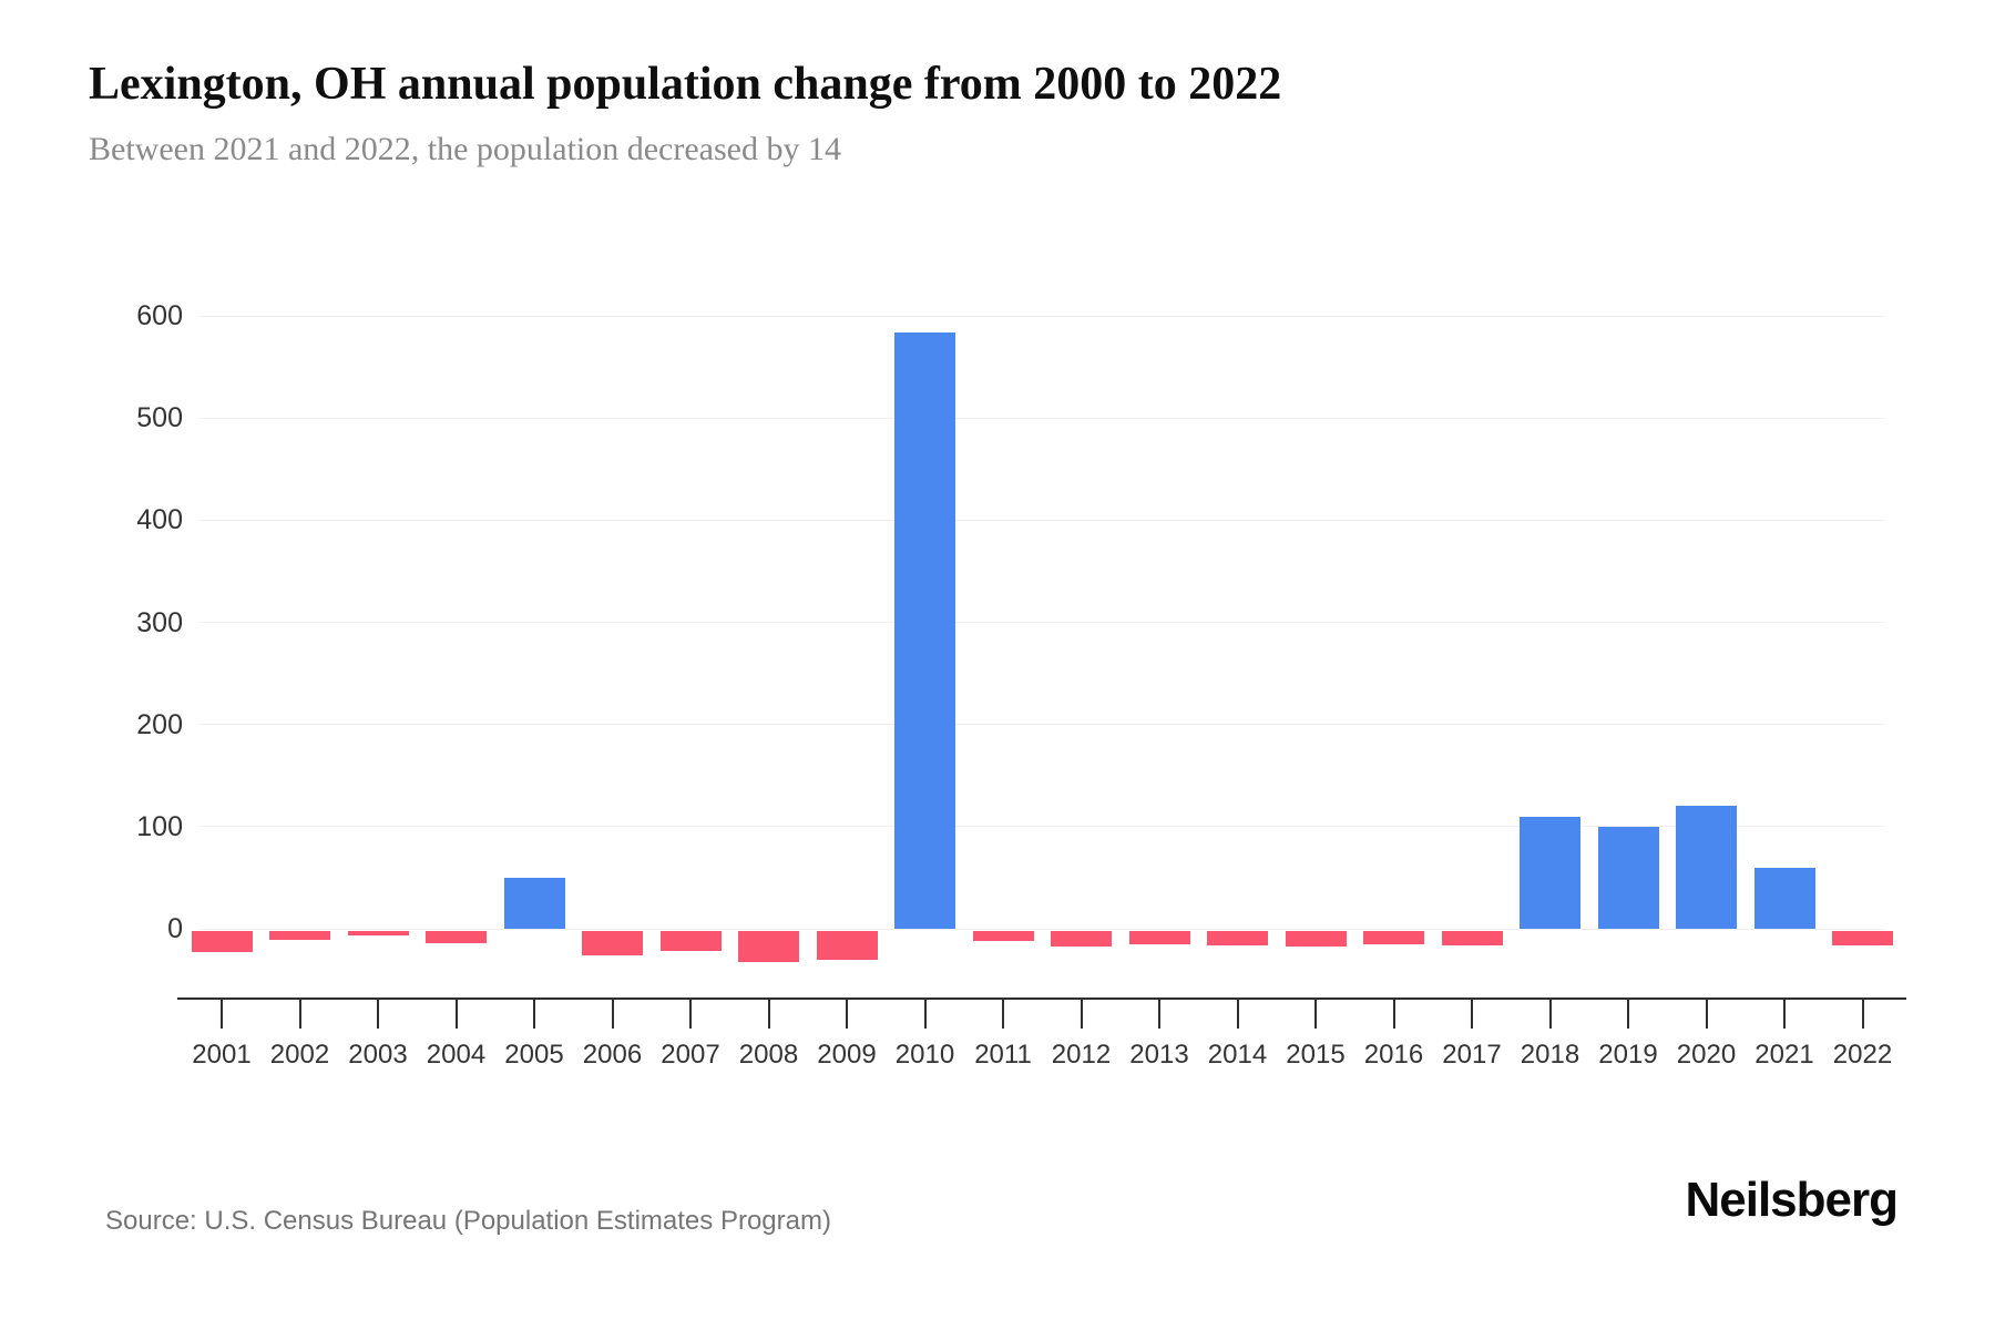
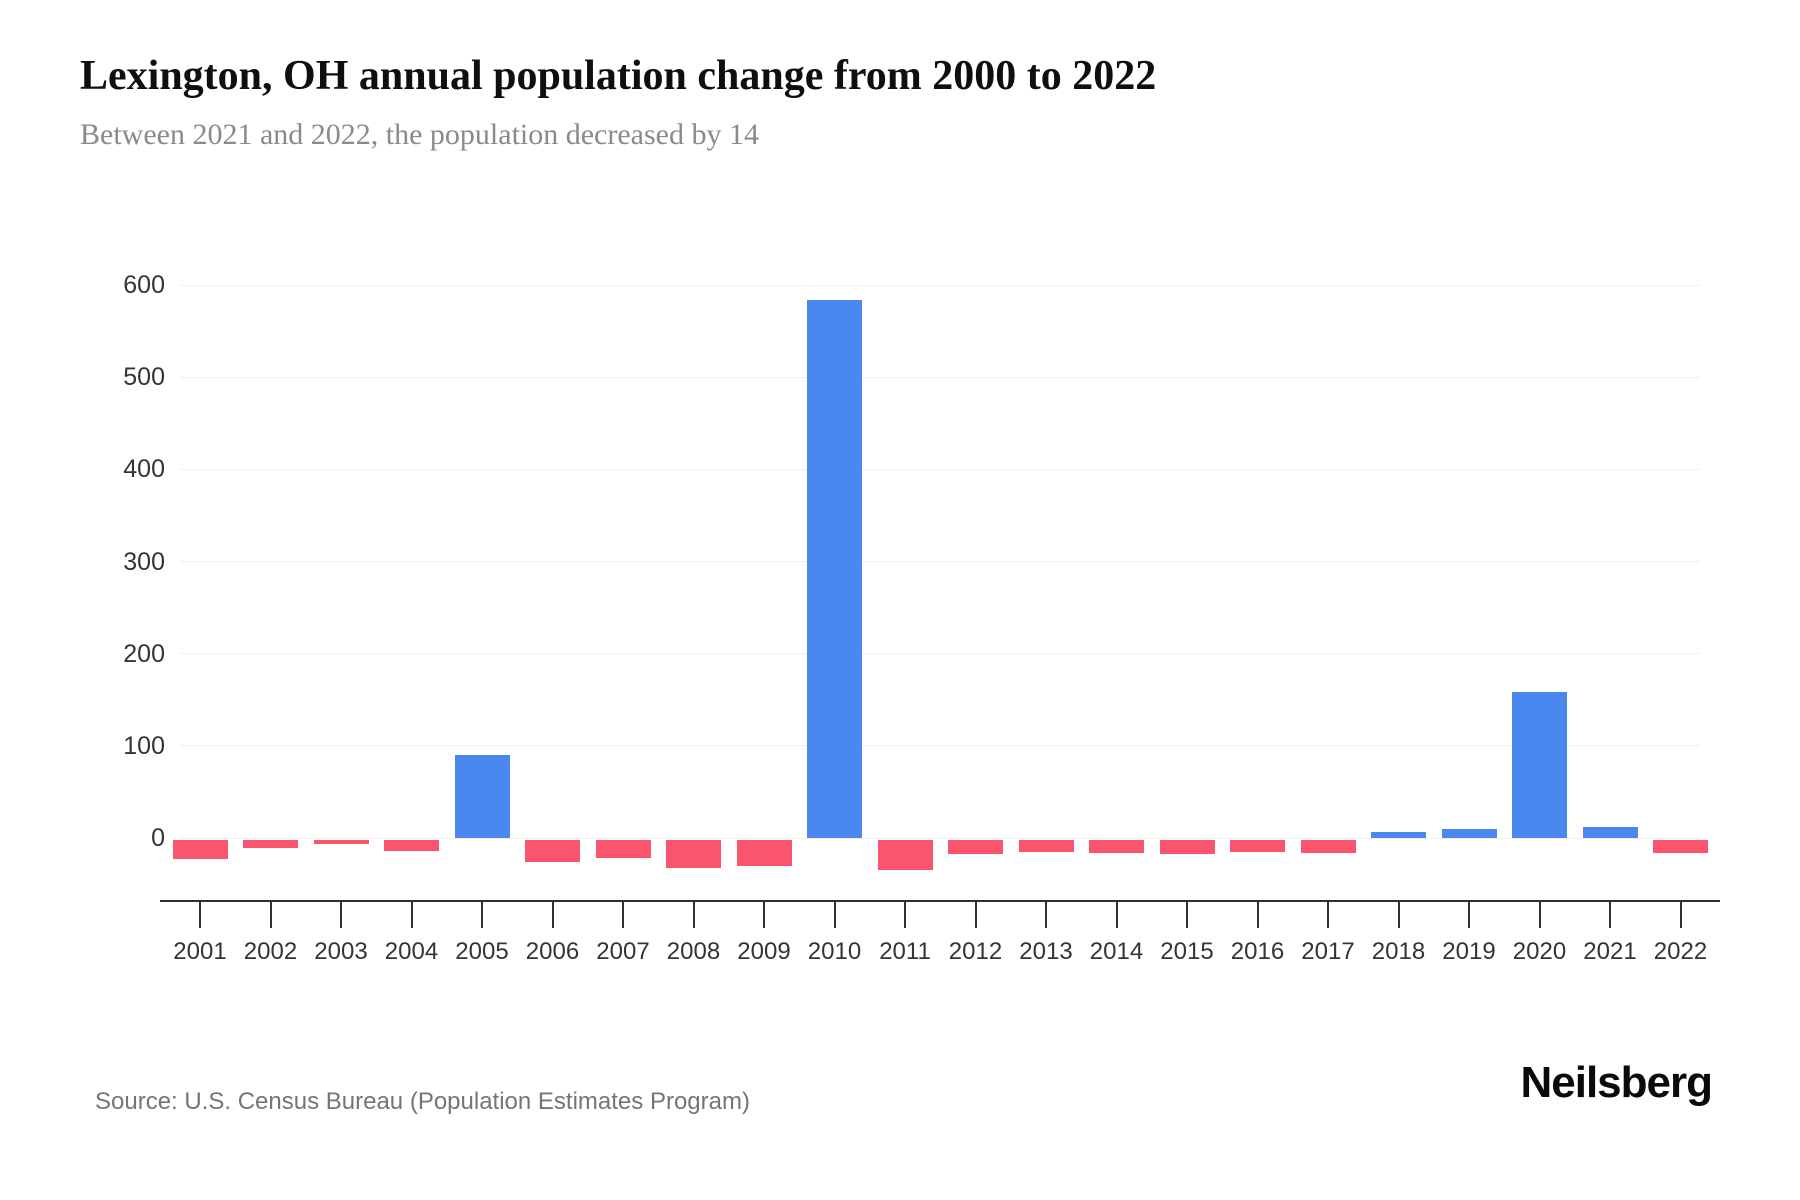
2005: 50 -> 90
2011: -10 -> -30
2018: 110 -> 10
2019: 100 -> 10
2020: 120 -> 160
2021: 60 -> 10
